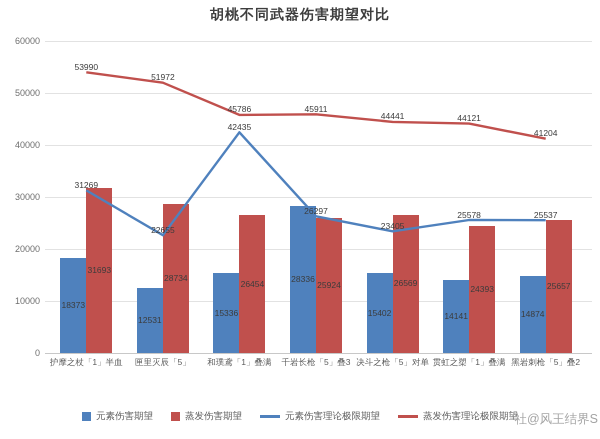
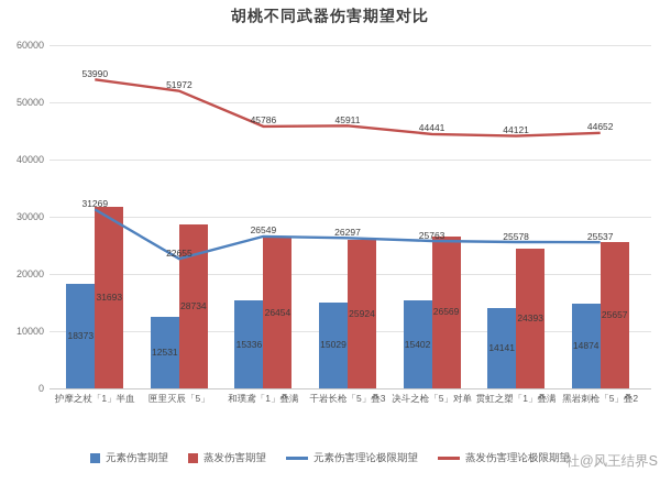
元素伤害理论极限期望/和璞鸢「1」叠满: 42435 -> 26549
元素伤害期望/千岩长枪「5」叠3: 28336 -> 15029
元素伤害理论极限期望/决斗之枪「5」对单: 23405 -> 25763
蒸发伤害理论极限期望/黑岩刺枪「5」叠2: 41204 -> 44652
